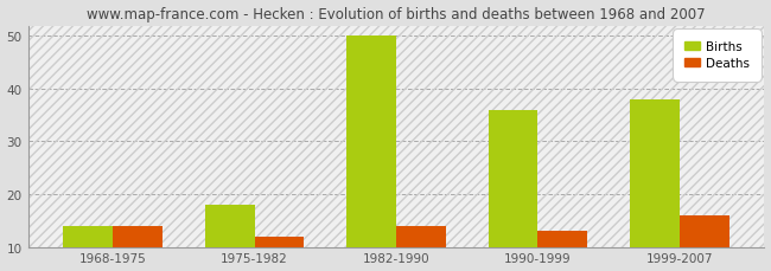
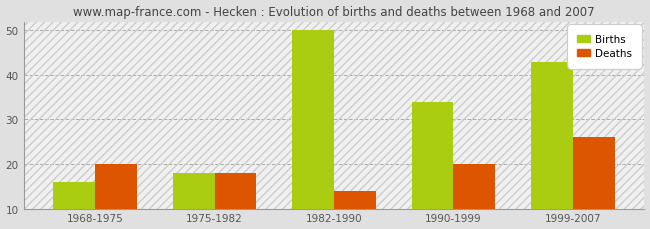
Births/1968-1975: 14 -> 16
Deaths/1968-1975: 14 -> 20
Deaths/1975-1982: 12 -> 18
Births/1990-1999: 36 -> 34
Deaths/1990-1999: 13 -> 20
Births/1999-2007: 38 -> 43
Deaths/1999-2007: 16 -> 26
